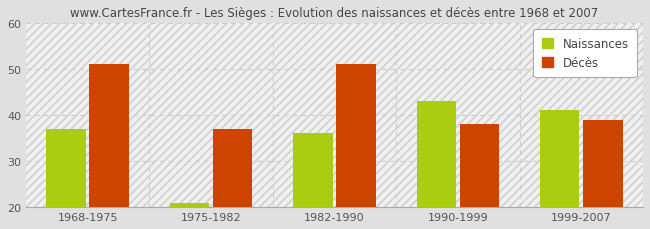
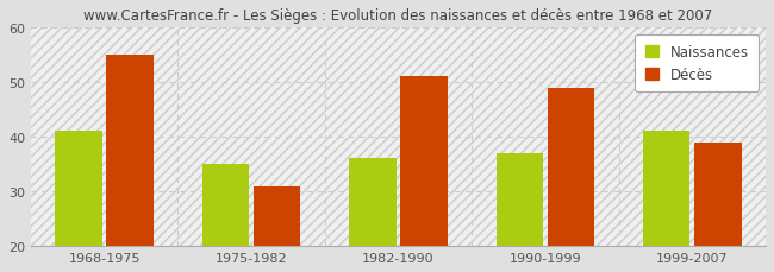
Naissances/1968-1975: 37 -> 41
Décès/1968-1975: 51 -> 55
Naissances/1975-1982: 21 -> 35
Décès/1975-1982: 37 -> 31
Naissances/1990-1999: 43 -> 37
Décès/1990-1999: 38 -> 49
